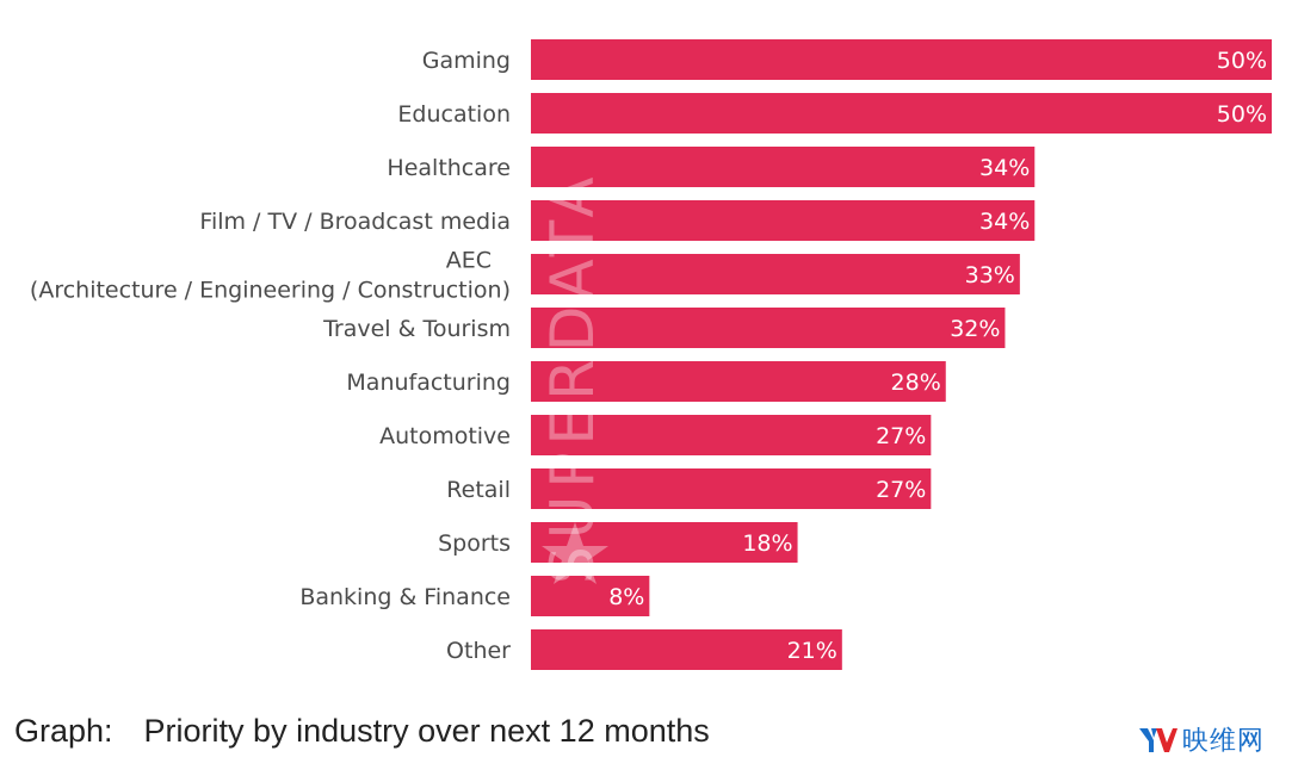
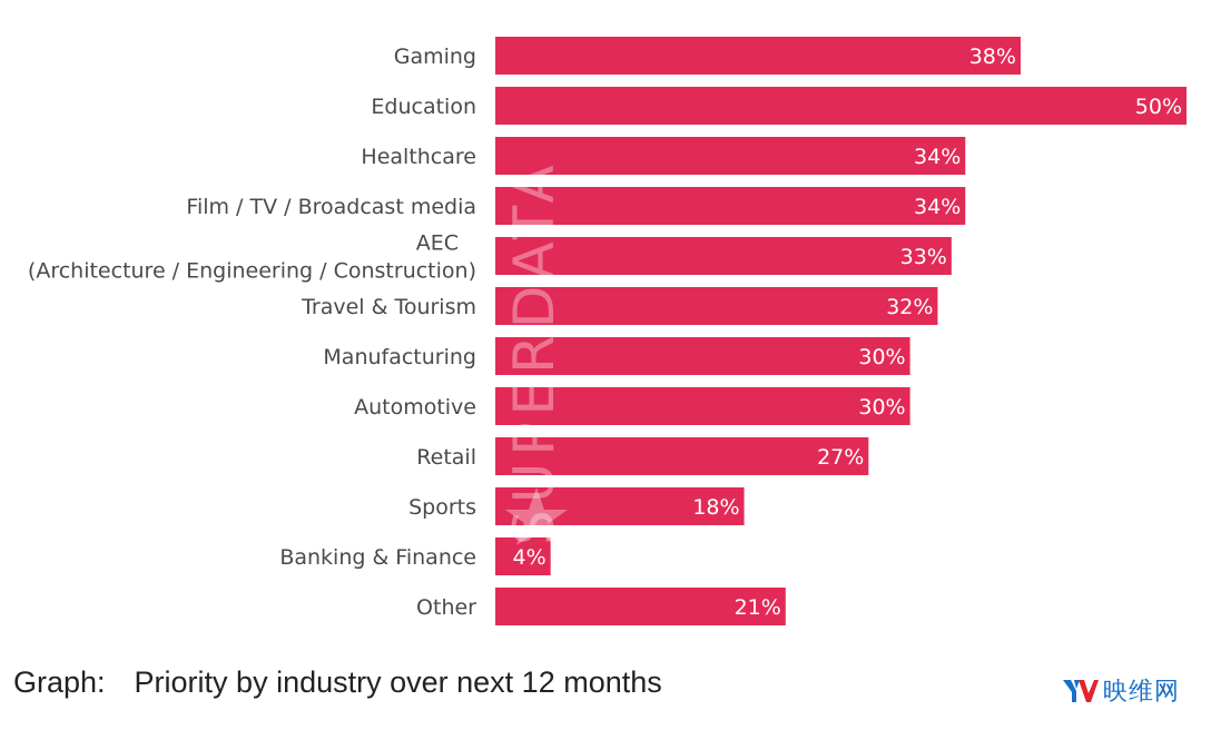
Gaming: 50% -> 38%
Manufacturing: 28% -> 30%
Automotive: 27% -> 30%
Banking & Finance: 8% -> 4%
